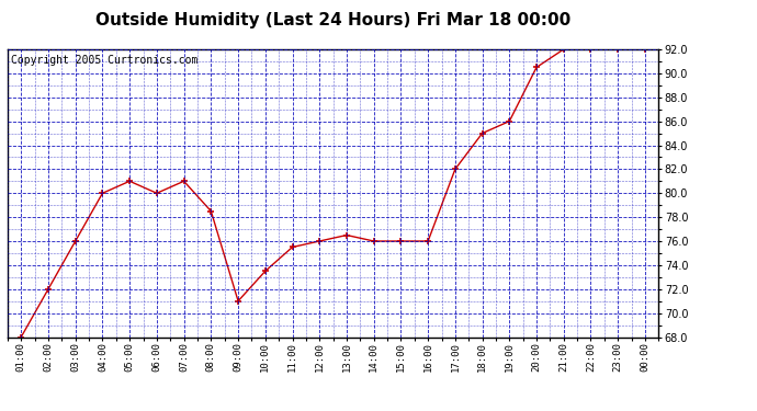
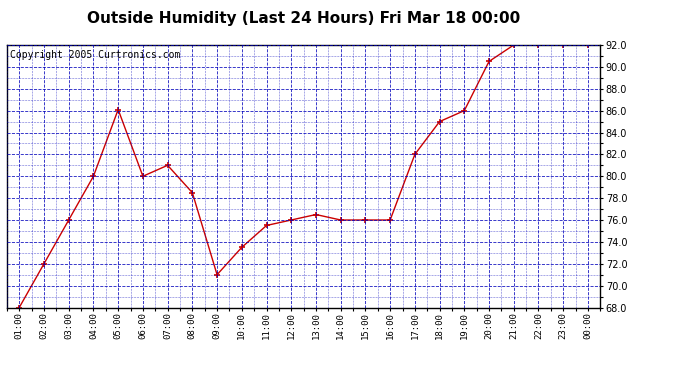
05:00: 81.0 -> 86.1
